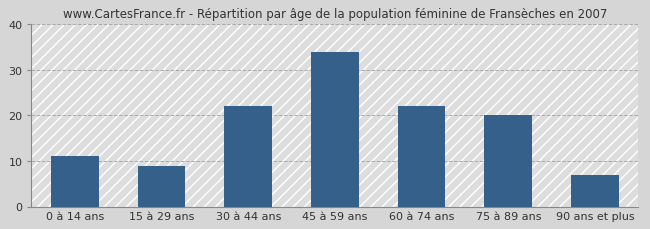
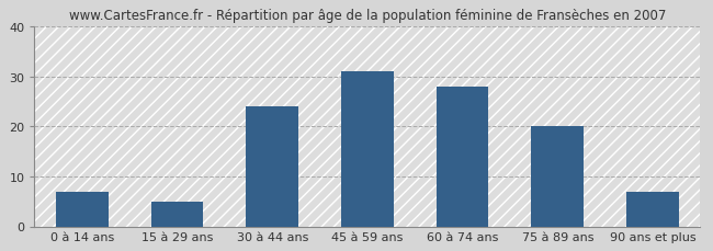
0 à 14 ans: 11 -> 7
15 à 29 ans: 9 -> 5
30 à 44 ans: 22 -> 24
45 à 59 ans: 34 -> 31
60 à 74 ans: 22 -> 28
